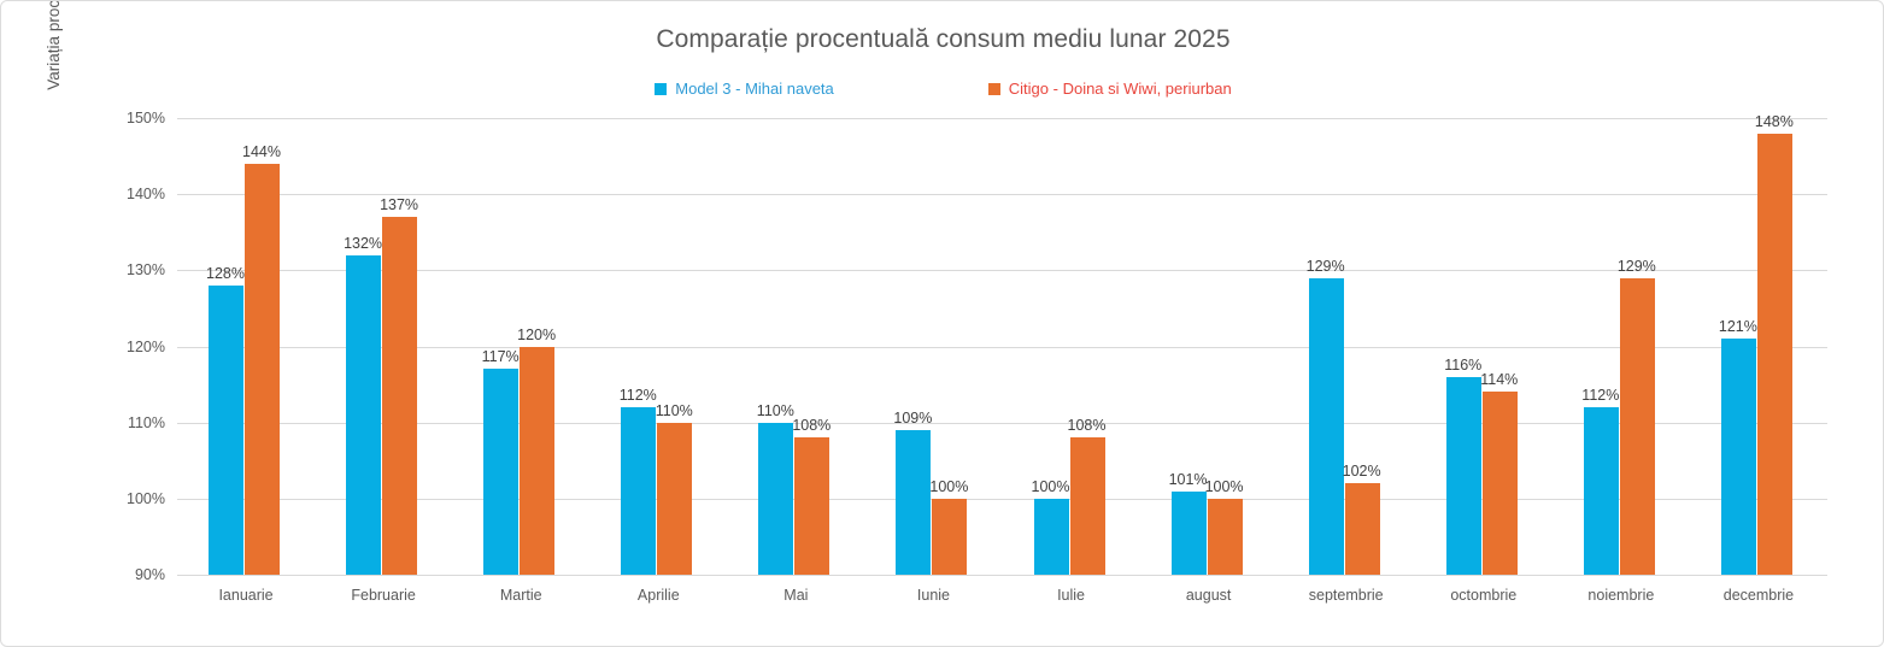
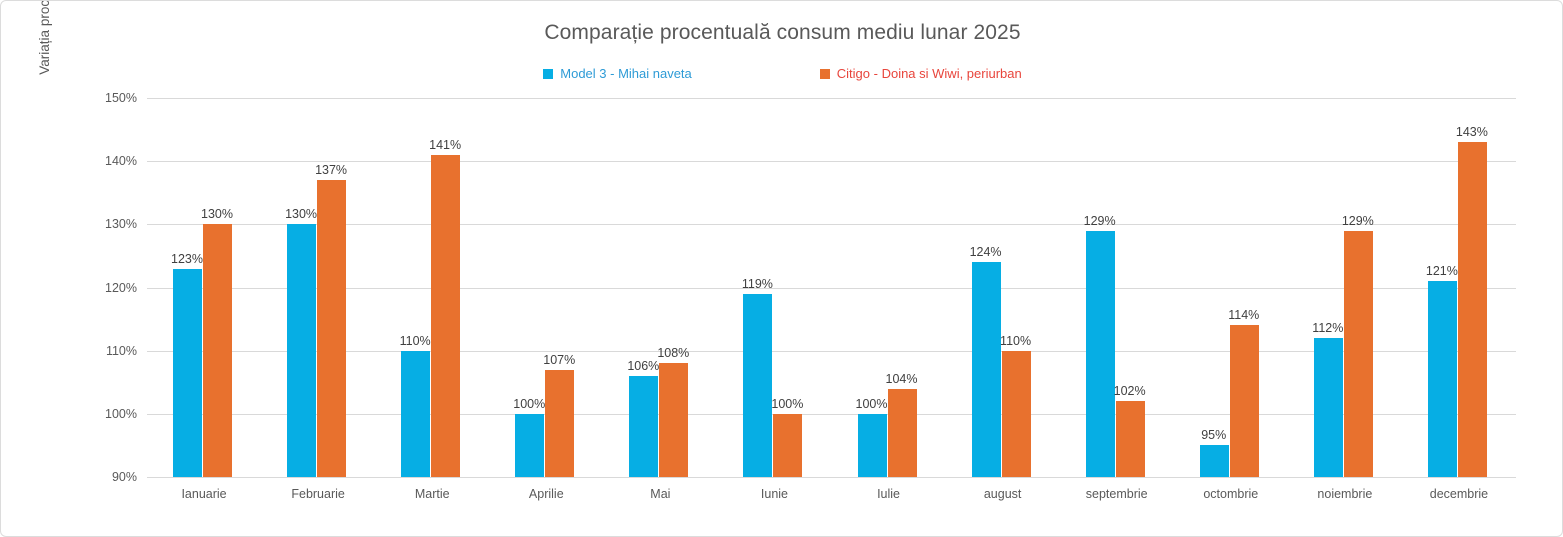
Model 3 - Mihai naveta/Ianuarie: 128% -> 123%
Citigo - Doina si Wiwi, periurban/Ianuarie: 144% -> 130%
Model 3 - Mihai naveta/Februarie: 132% -> 130%
Model 3 - Mihai naveta/Martie: 117% -> 110%
Citigo - Doina si Wiwi, periurban/Martie: 120% -> 141%
Model 3 - Mihai naveta/Aprilie: 112% -> 100%
Citigo - Doina si Wiwi, periurban/Aprilie: 110% -> 107%
Model 3 - Mihai naveta/Mai: 110% -> 106%
Model 3 - Mihai naveta/Iunie: 109% -> 119%
Citigo - Doina si Wiwi, periurban/Iulie: 108% -> 104%
Model 3 - Mihai naveta/august: 101% -> 124%
Citigo - Doina si Wiwi, periurban/august: 100% -> 110%
Model 3 - Mihai naveta/octombrie: 116% -> 95%
Citigo - Doina si Wiwi, periurban/decembrie: 148% -> 143%
